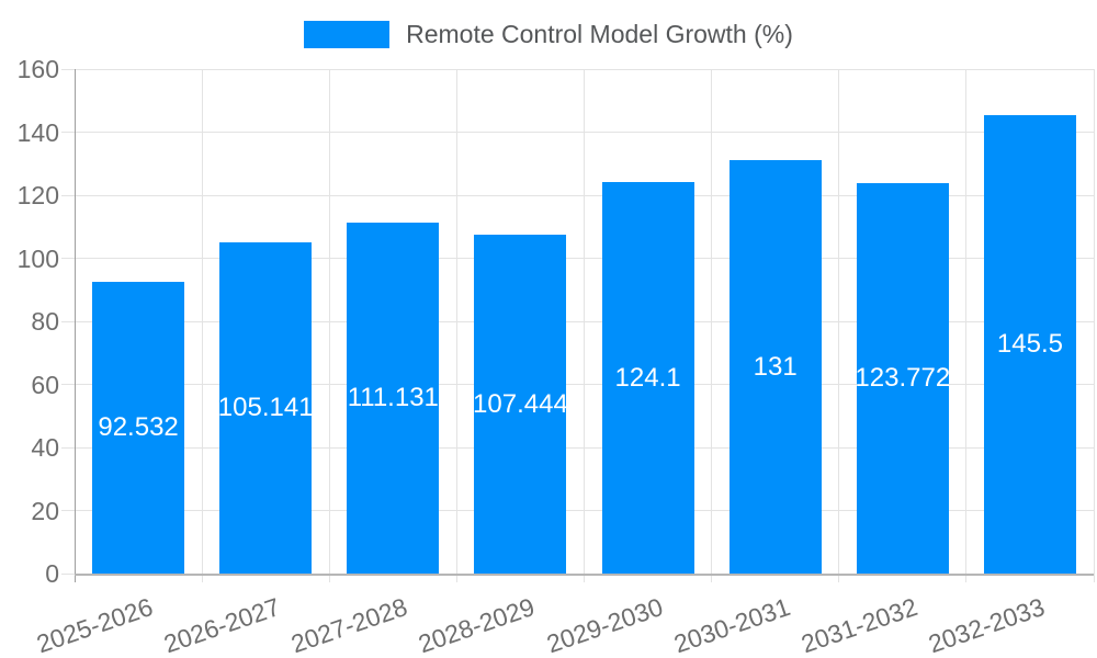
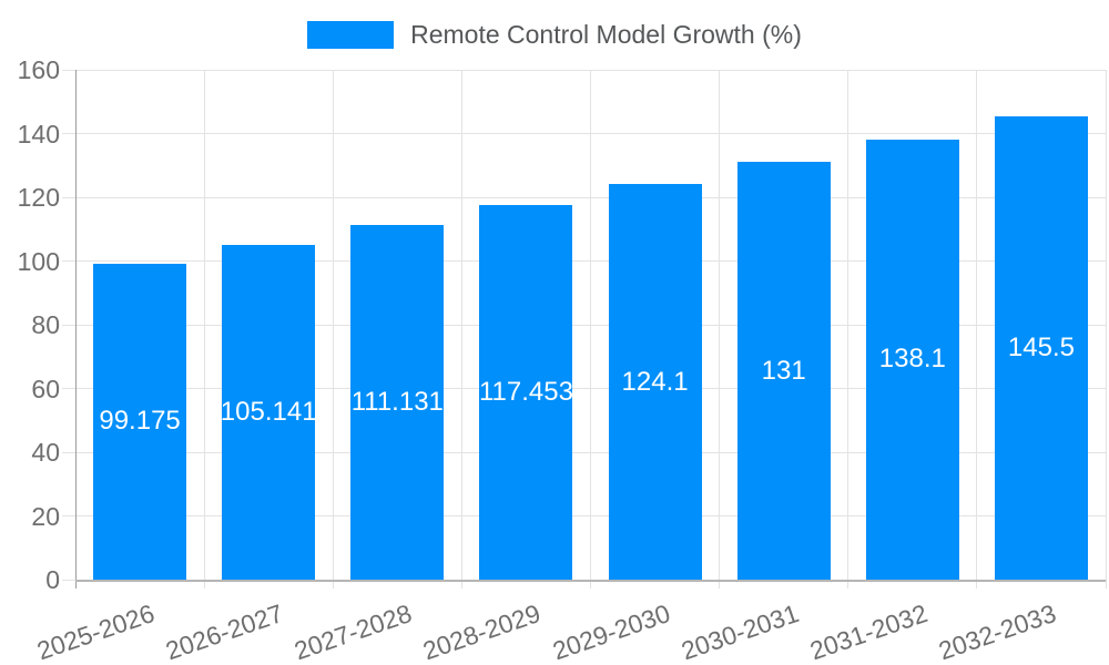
2025-2026: 92.532 -> 99.175
2028-2029: 107.444 -> 117.453
2031-2032: 123.772 -> 138.1
